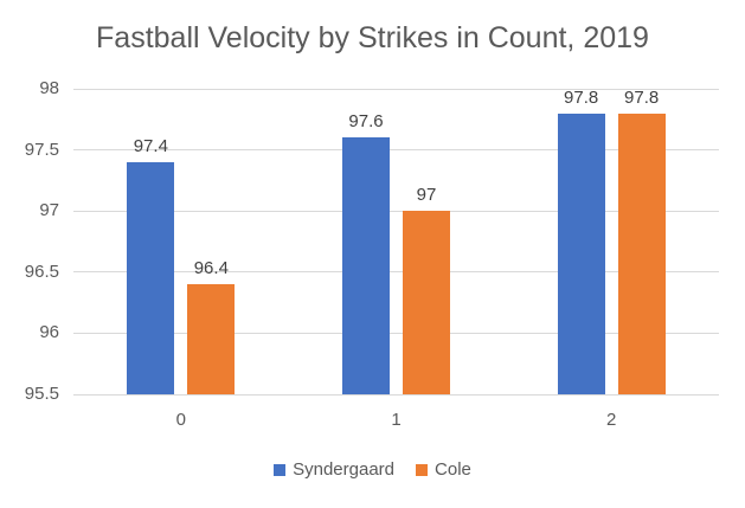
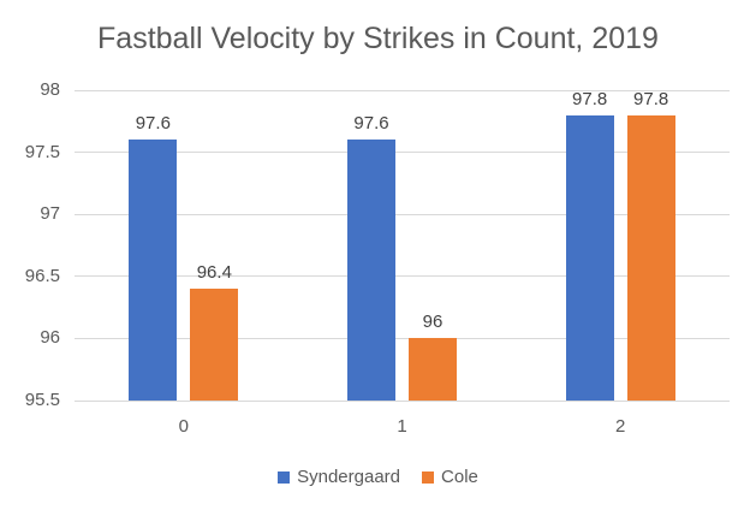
Syndergaard/0: 97.4 -> 97.6
Cole/1: 97 -> 96
